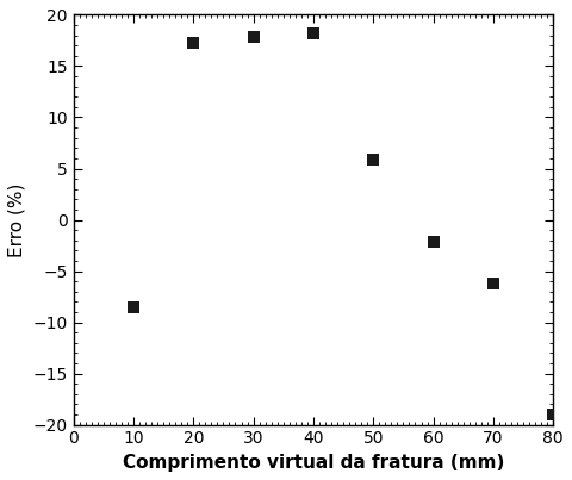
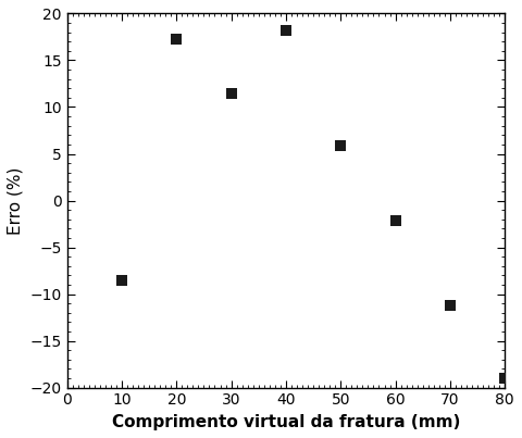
30: 17.8 -> 11.4
70: -6.2 -> -11.2
